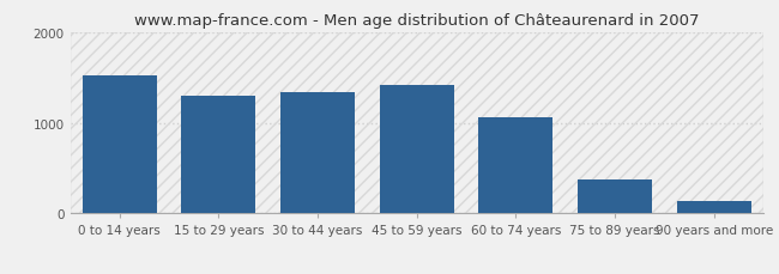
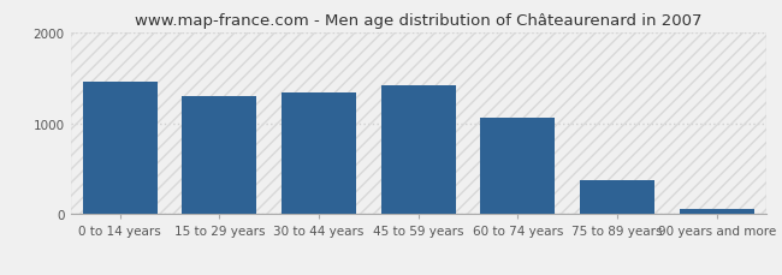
0 to 14 years: 1520 -> 1450
90 years and more: 140 -> 60
